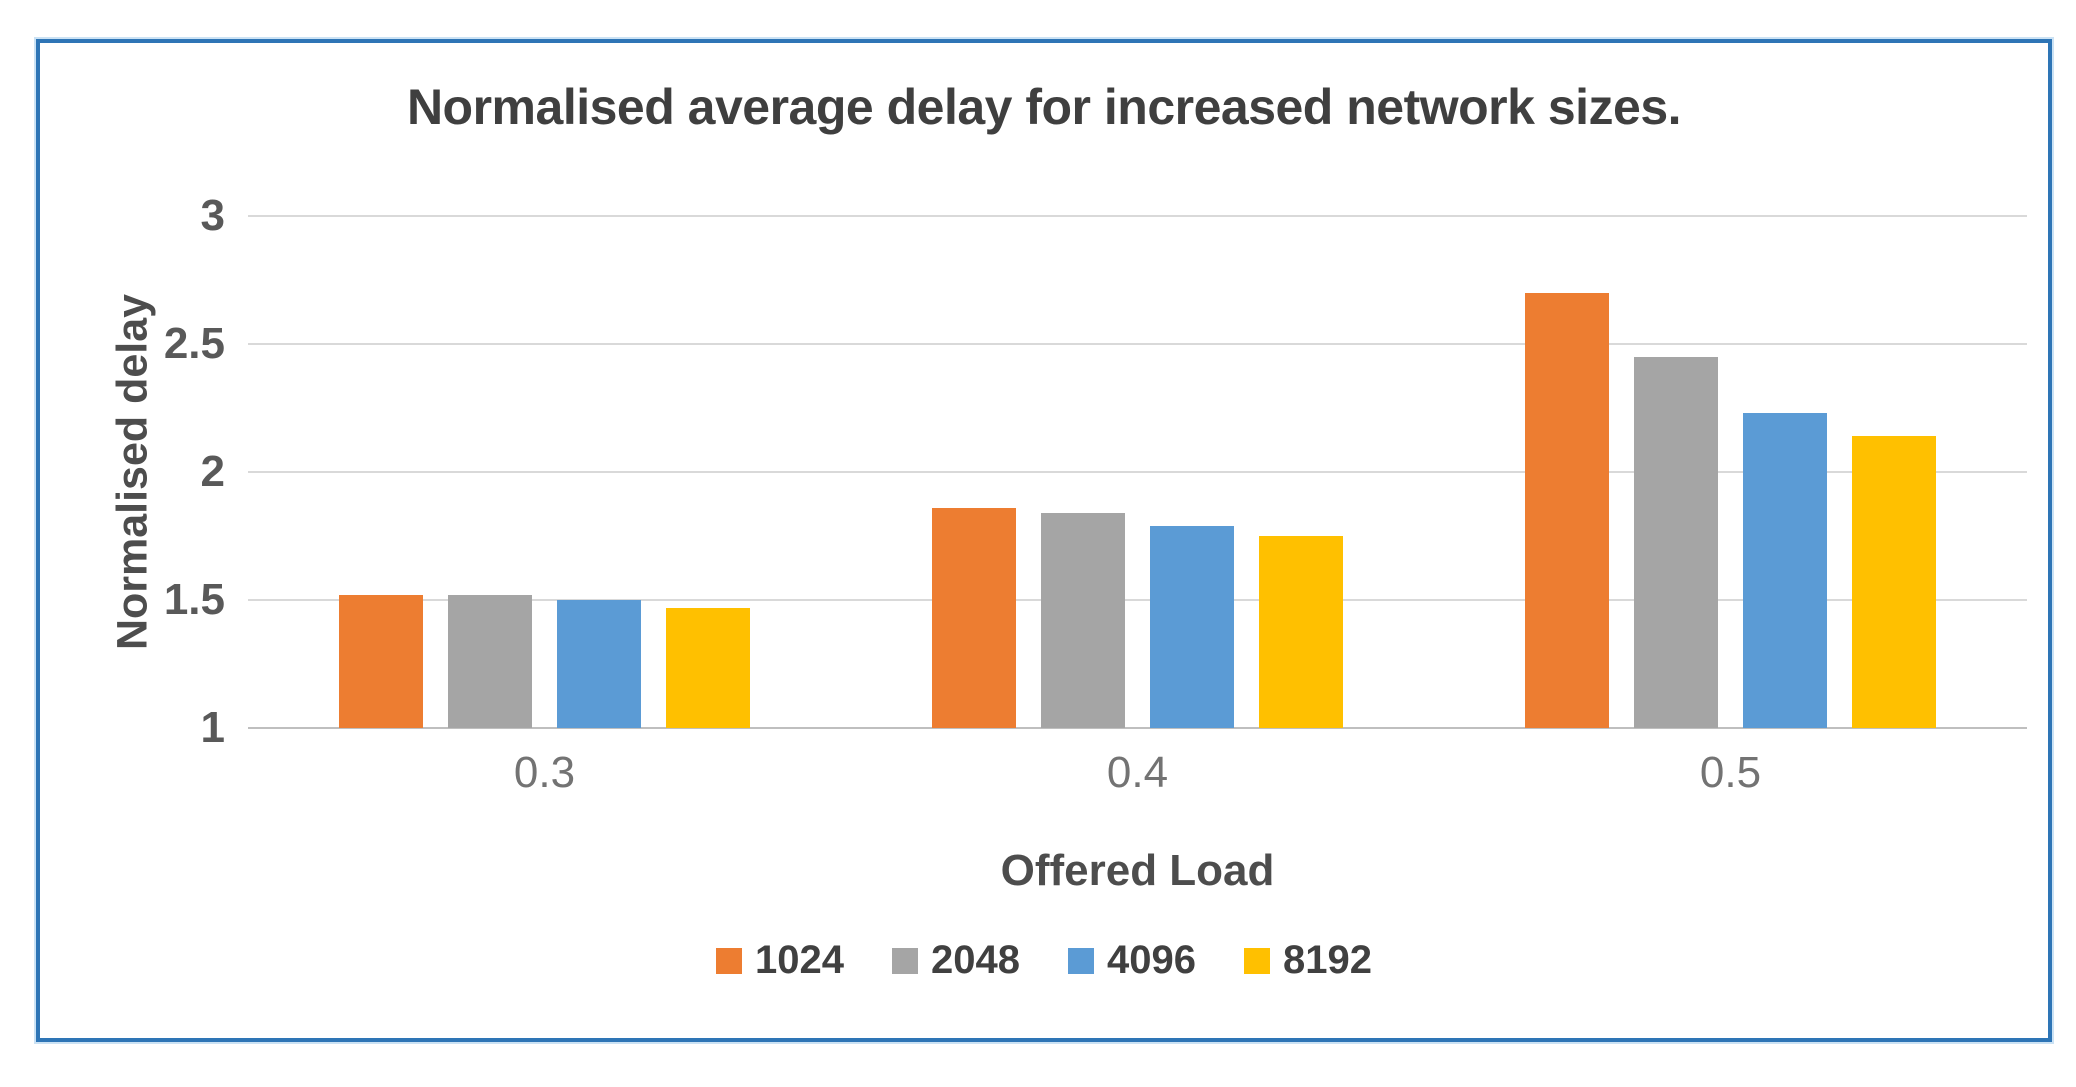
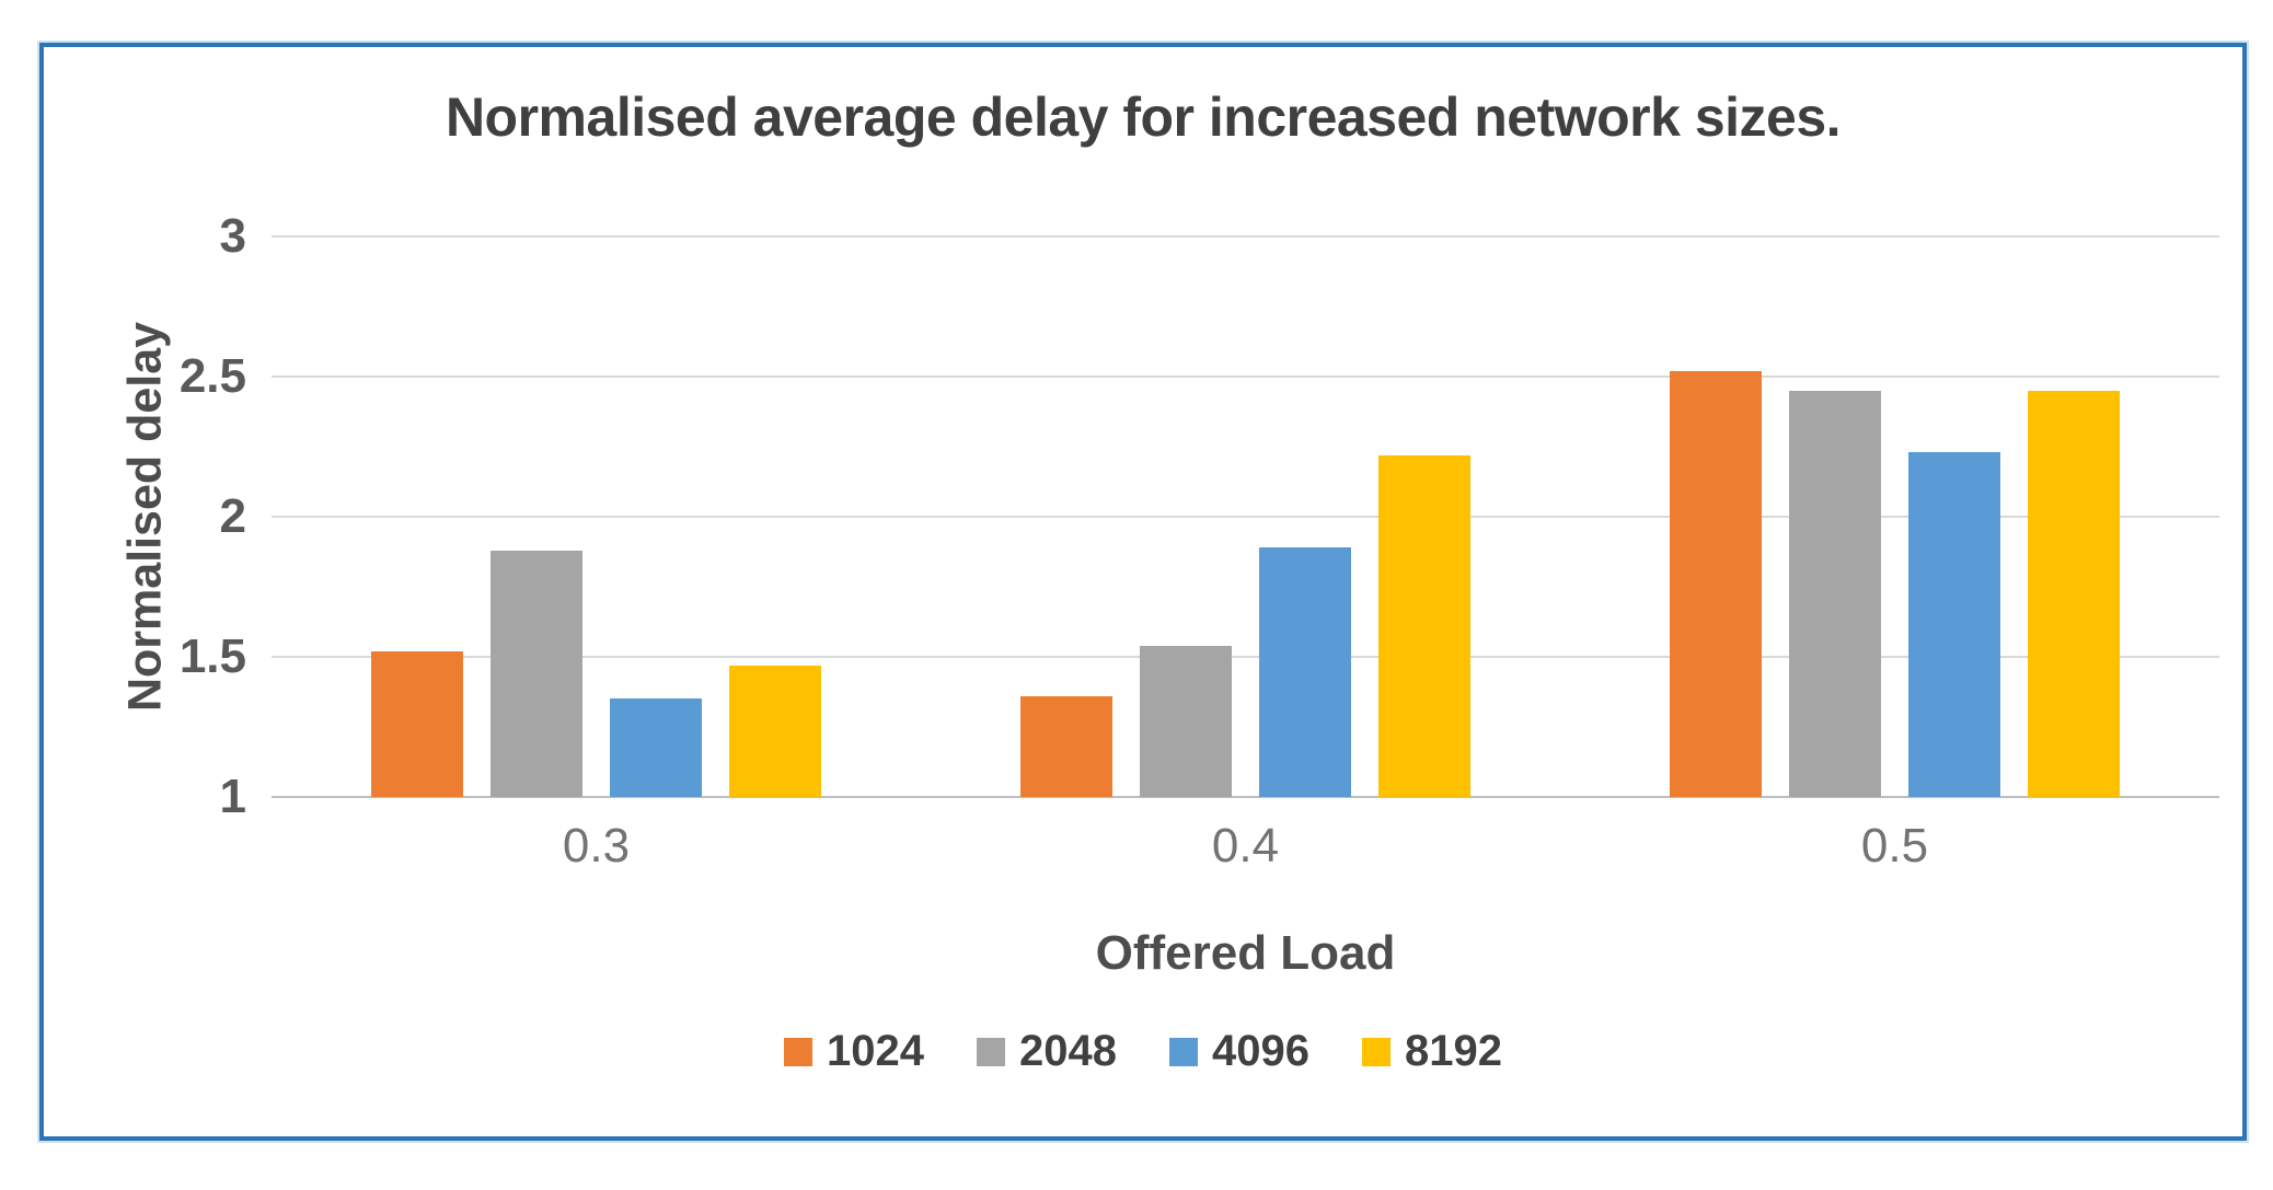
2048/0.3: 1.52 -> 1.88
4096/0.3: 1.50 -> 1.35
1024/0.4: 1.86 -> 1.36
2048/0.4: 1.84 -> 1.54
4096/0.4: 1.79 -> 1.89
8192/0.4: 1.75 -> 2.22
1024/0.5: 2.70 -> 2.52
8192/0.5: 2.14 -> 2.45
